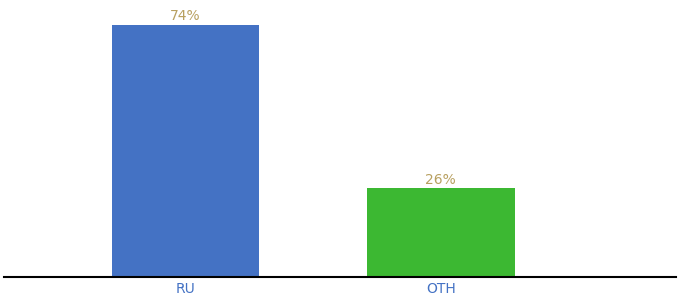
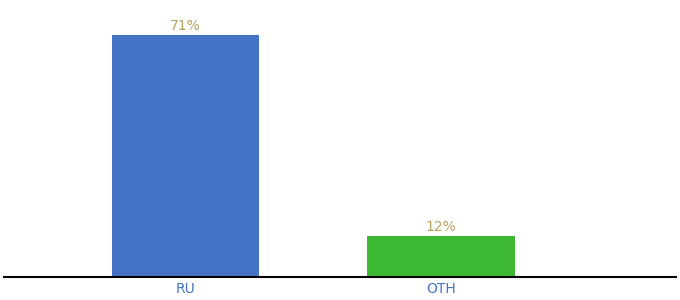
RU: 74% -> 71%
OTH: 26% -> 12%
